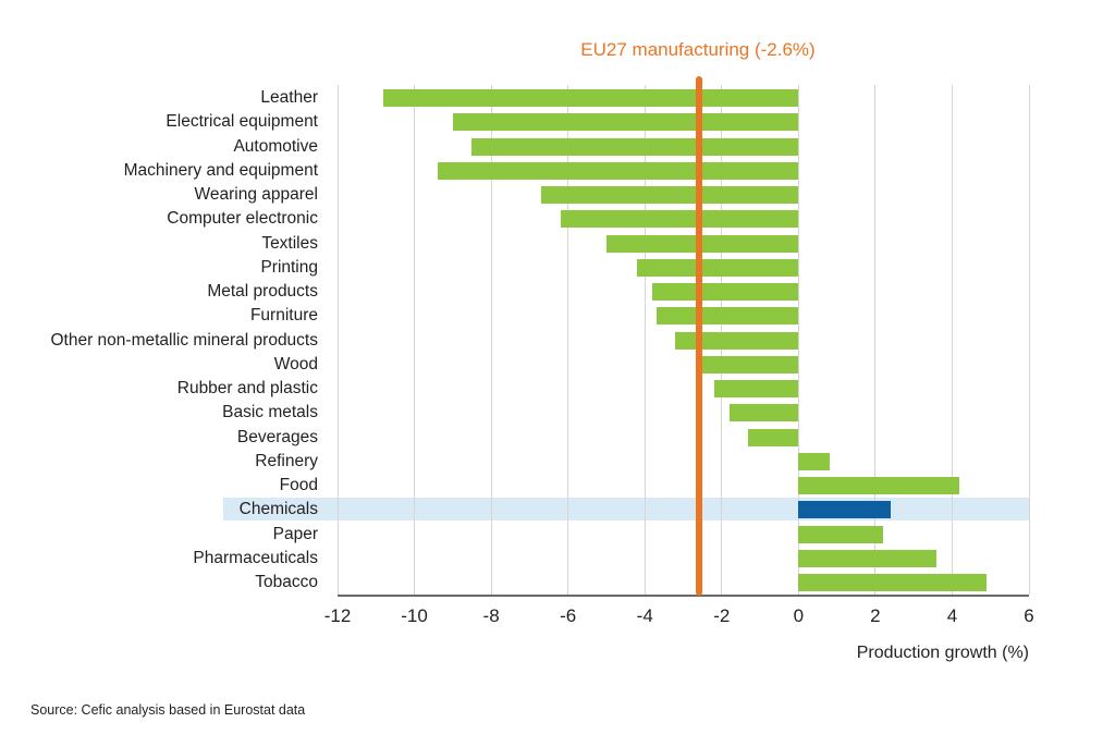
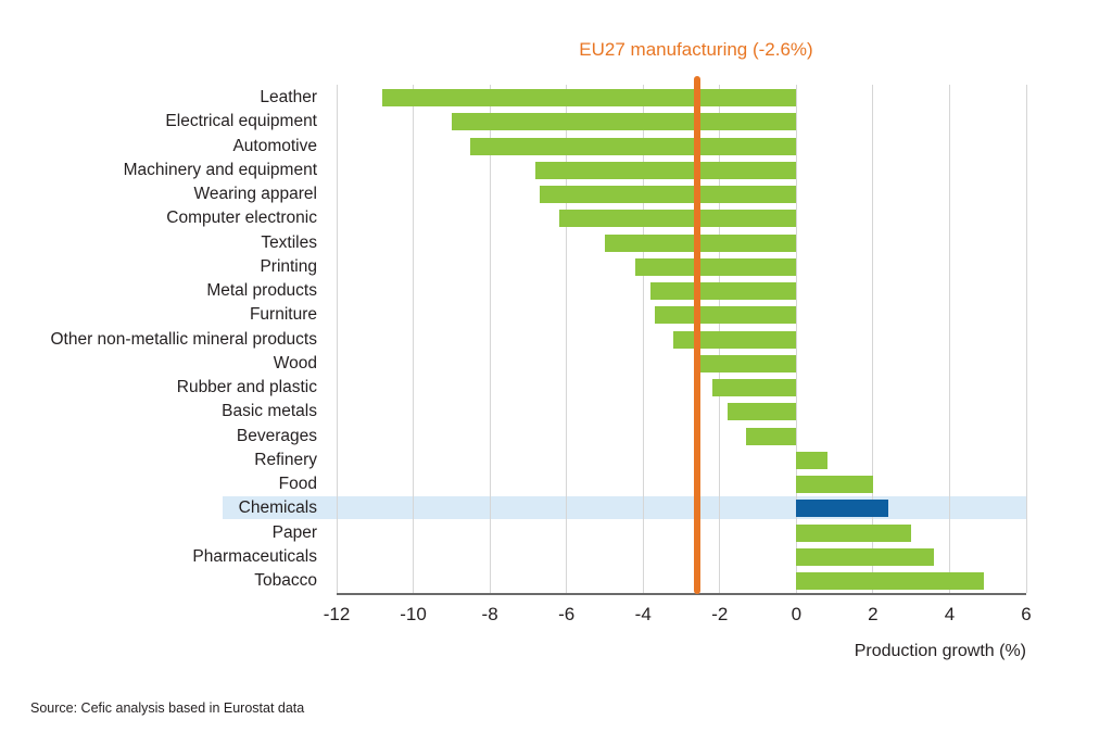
Machinery and equipment: -9.4 -> -6.8
Food: 4.2 -> 2.0
Paper: 2.2 -> 3.0
